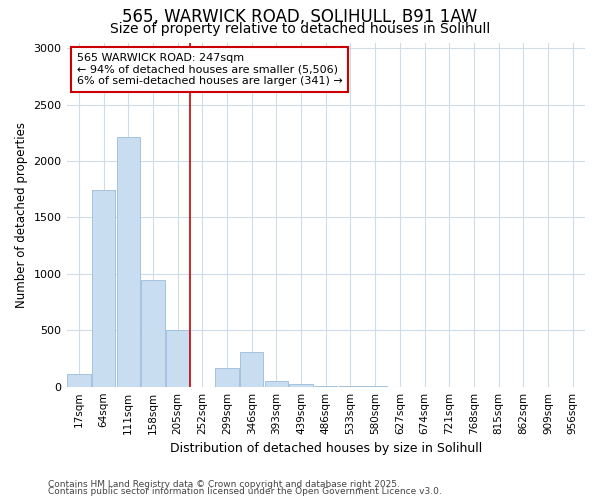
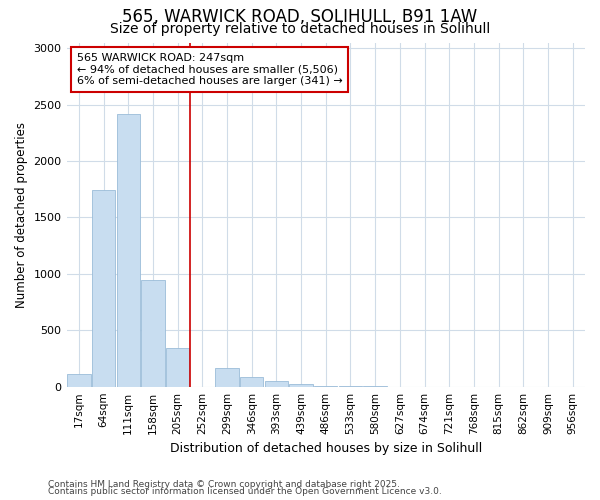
111sqm: 2210 -> 2420
205sqm: 500 -> 340
346sqm: 310 -> 80
